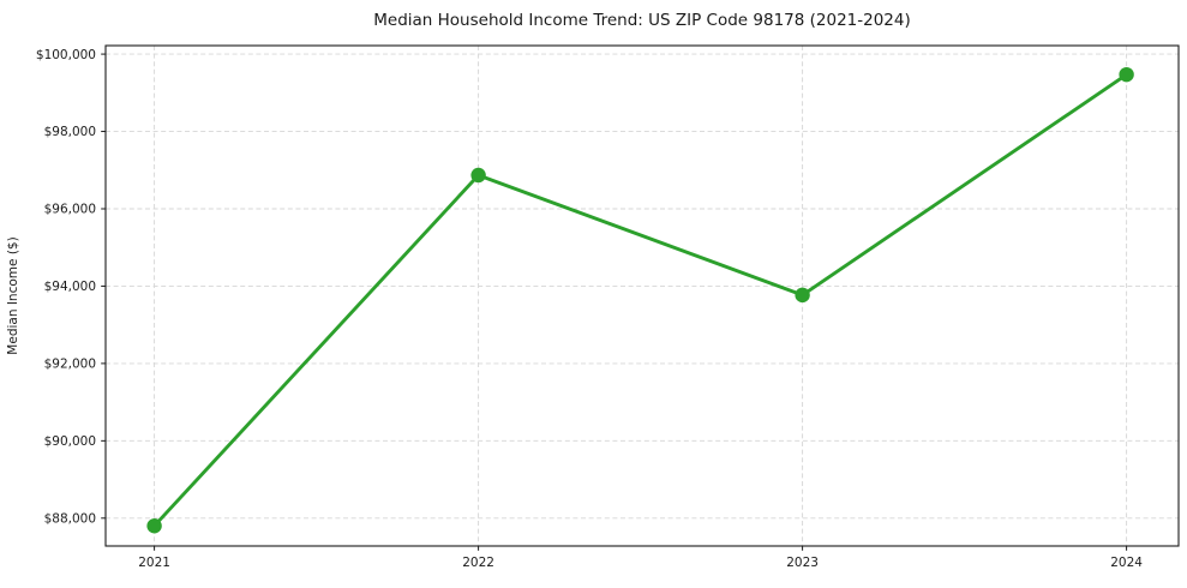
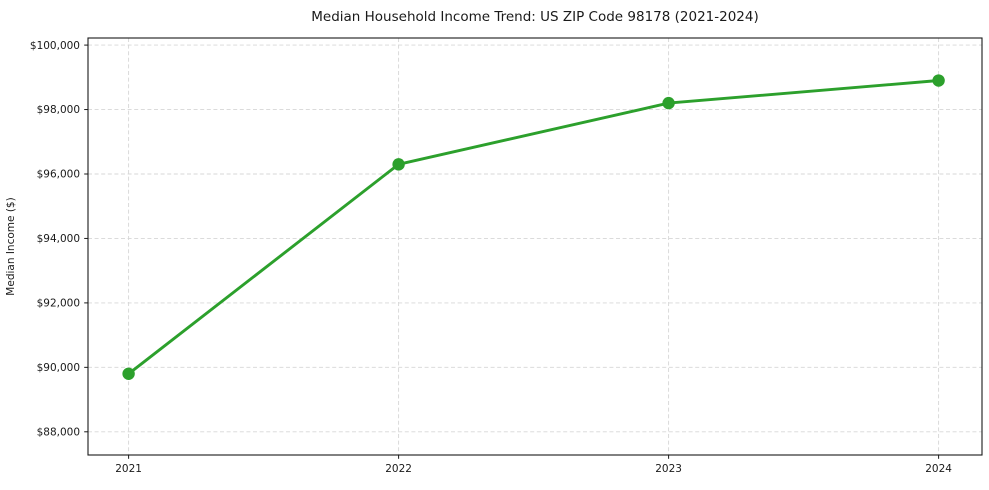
2021: $87800 -> $89800
2022: $96900 -> $96300
2023: $93800 -> $98200
2024: $99500 -> $98900
